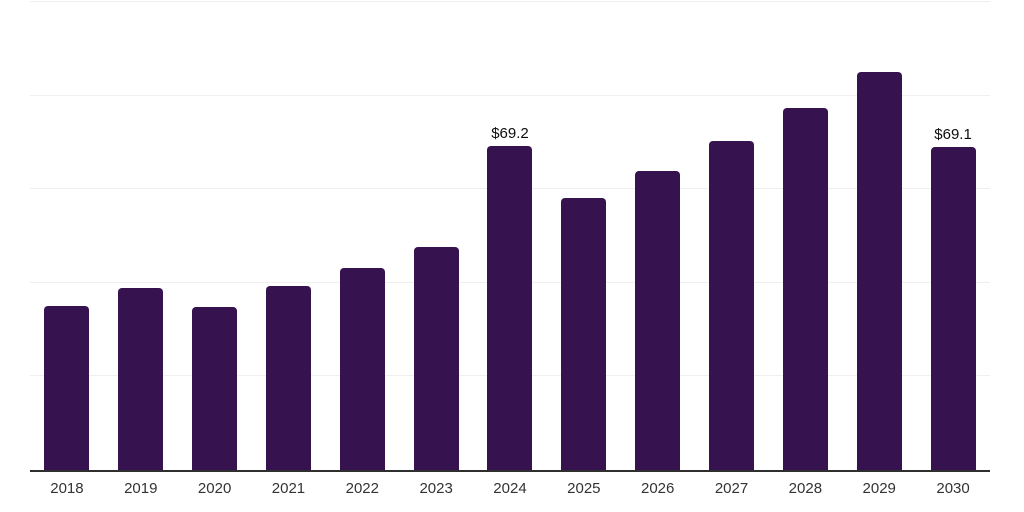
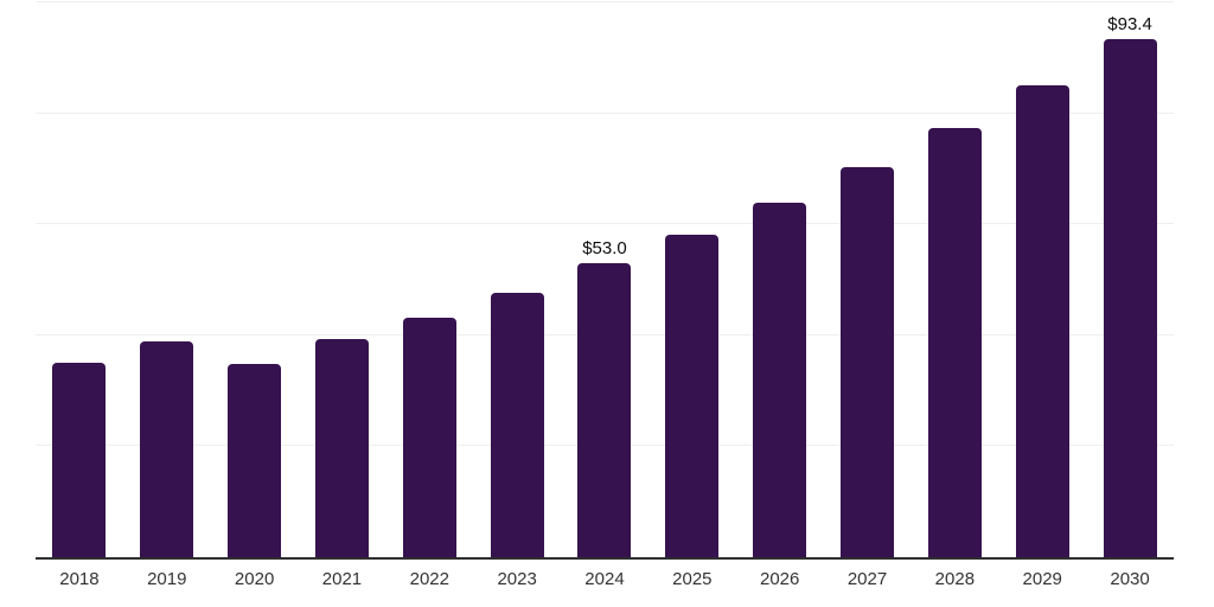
2024: $69.2 -> $53.0
2030: $69.1 -> $93.4
